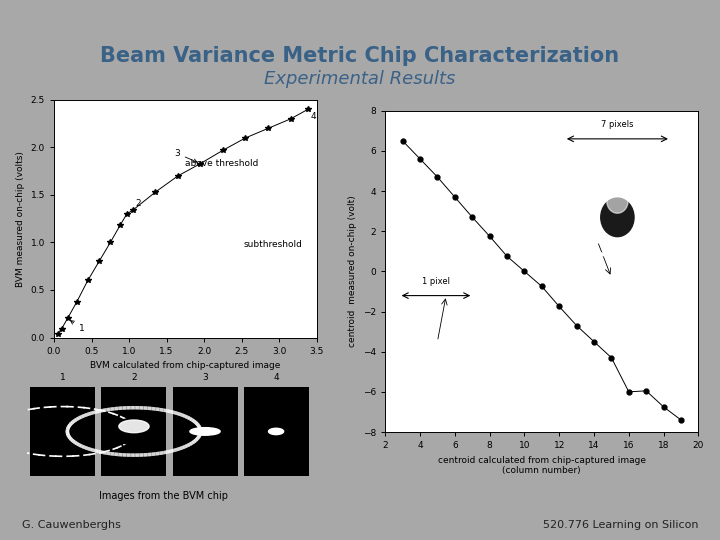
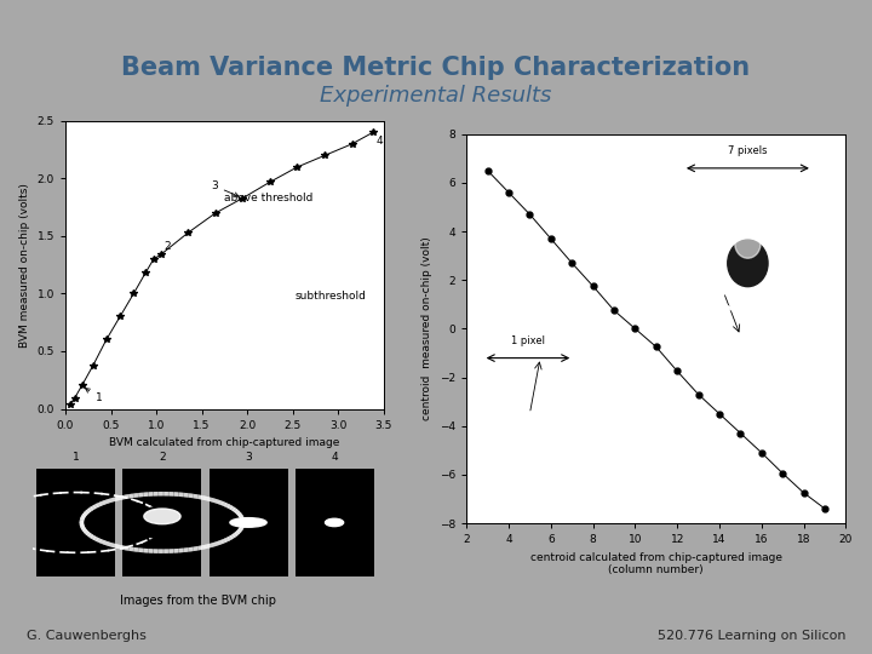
16: -6.00 -> -5.10
